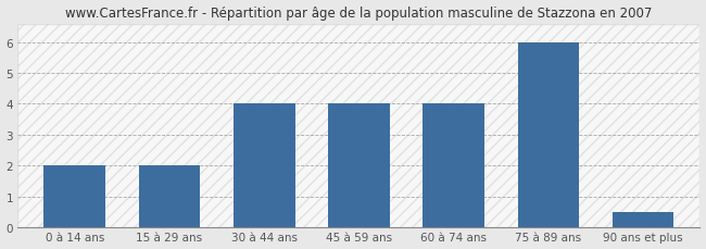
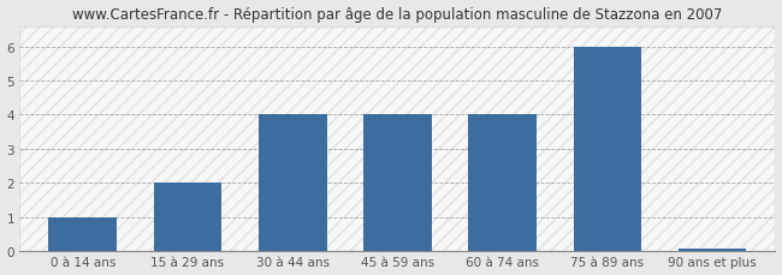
0 à 14 ans: 2.00 -> 1.00
90 ans et plus: 0.50 -> 0.07
